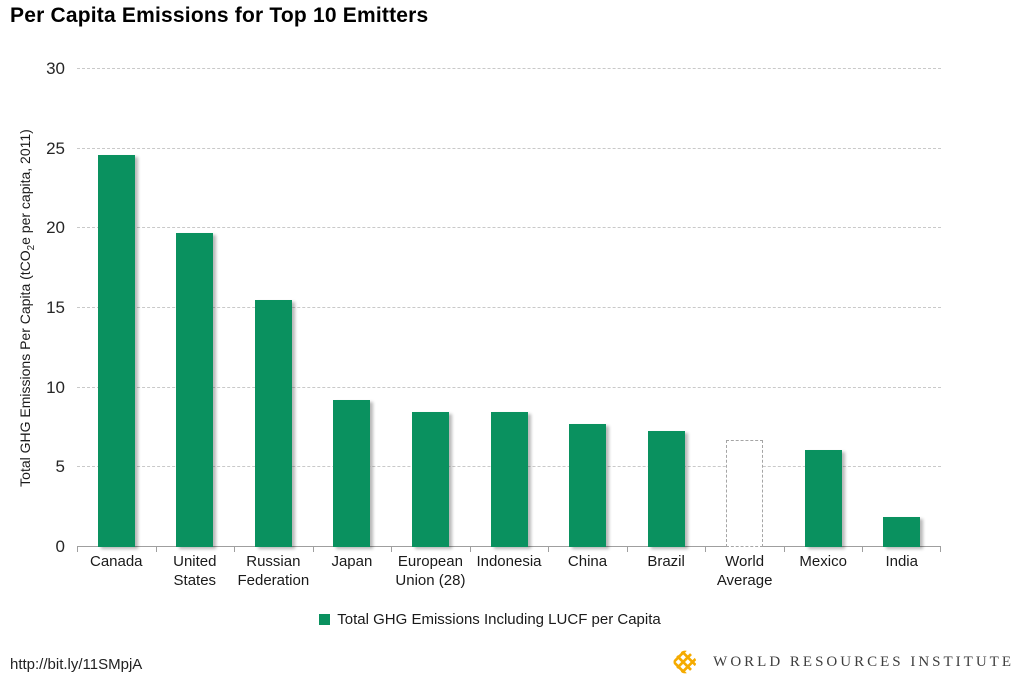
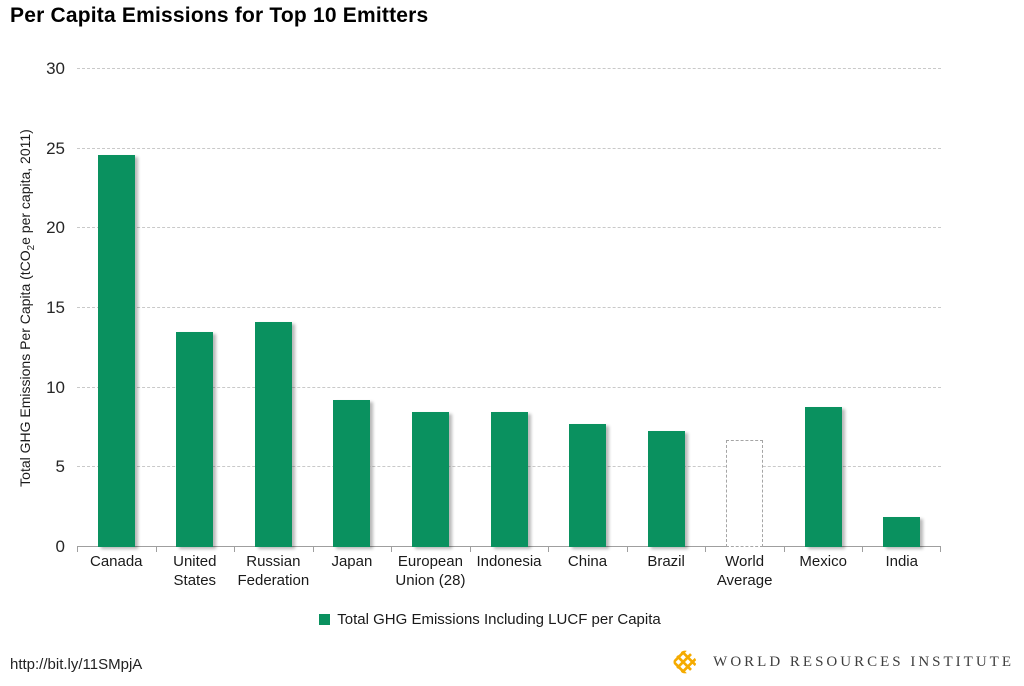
United States: 19.7 -> 13.5
Russian Federation: 15.5 -> 14.1
Mexico: 6.1 -> 8.8
